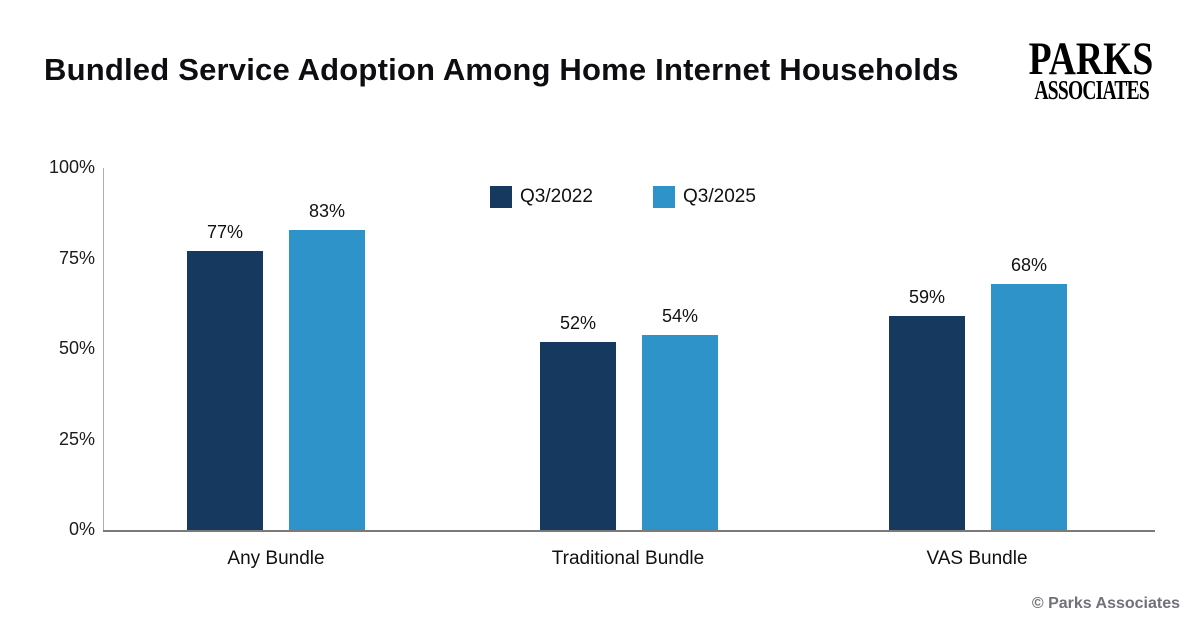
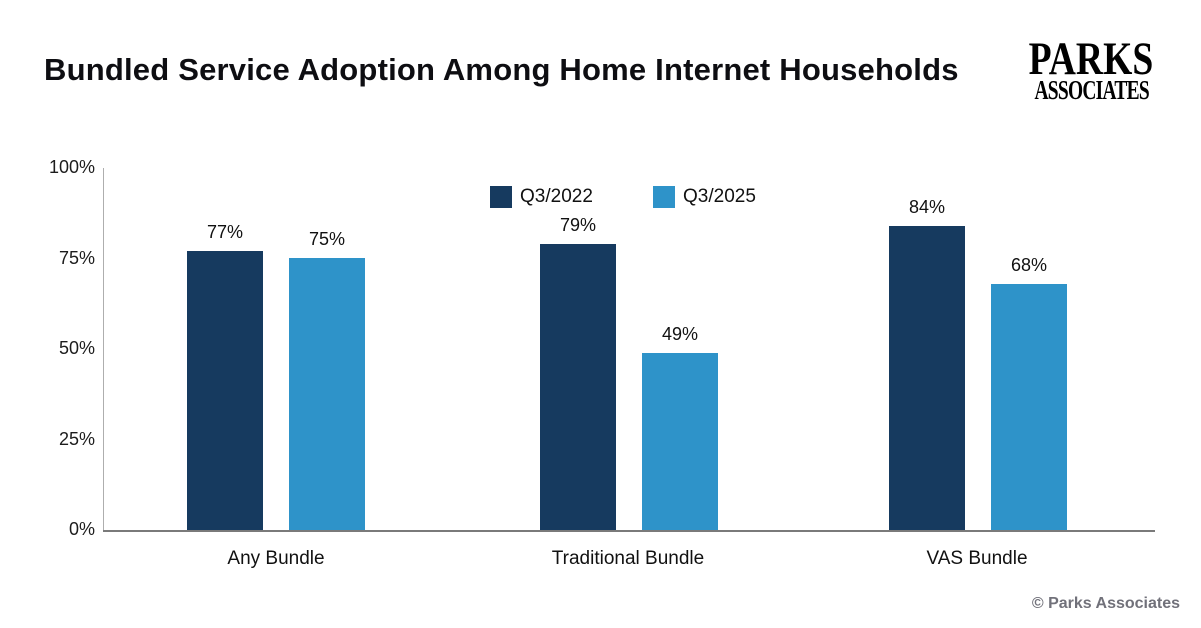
Q3/2025/Any Bundle: 83% -> 75%
Q3/2022/Traditional Bundle: 52% -> 79%
Q3/2025/Traditional Bundle: 54% -> 49%
Q3/2022/VAS Bundle: 59% -> 84%
